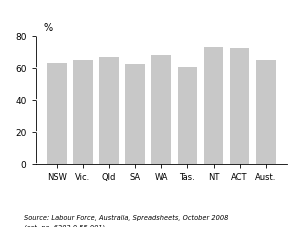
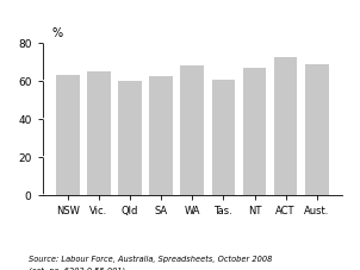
Qld: 67 -> 60
NT: 73 -> 67
Aust.: 65 -> 69
